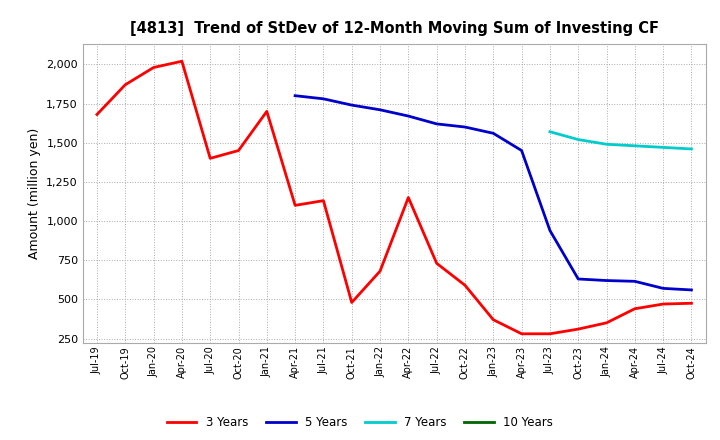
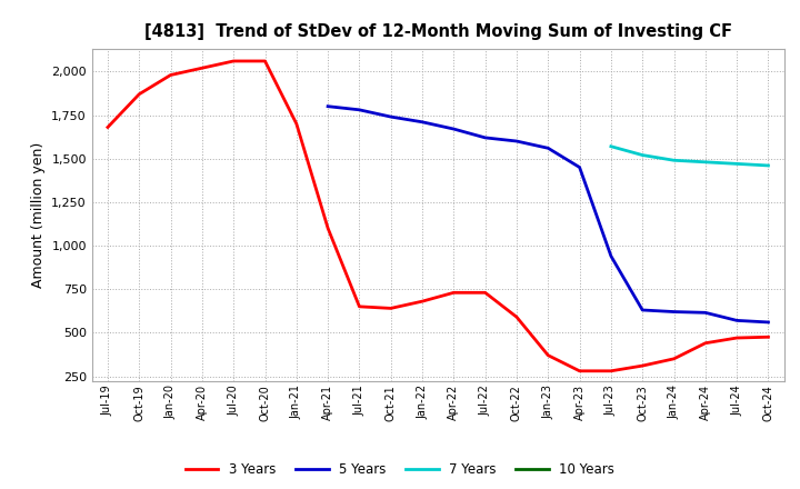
3 Years/Jul-20: 1,400 -> 2,060
3 Years/Oct-20: 1,450 -> 2,060
3 Years/Jul-21: 1,130 -> 650
3 Years/Oct-21: 480 -> 640
3 Years/Apr-22: 1,150 -> 730
